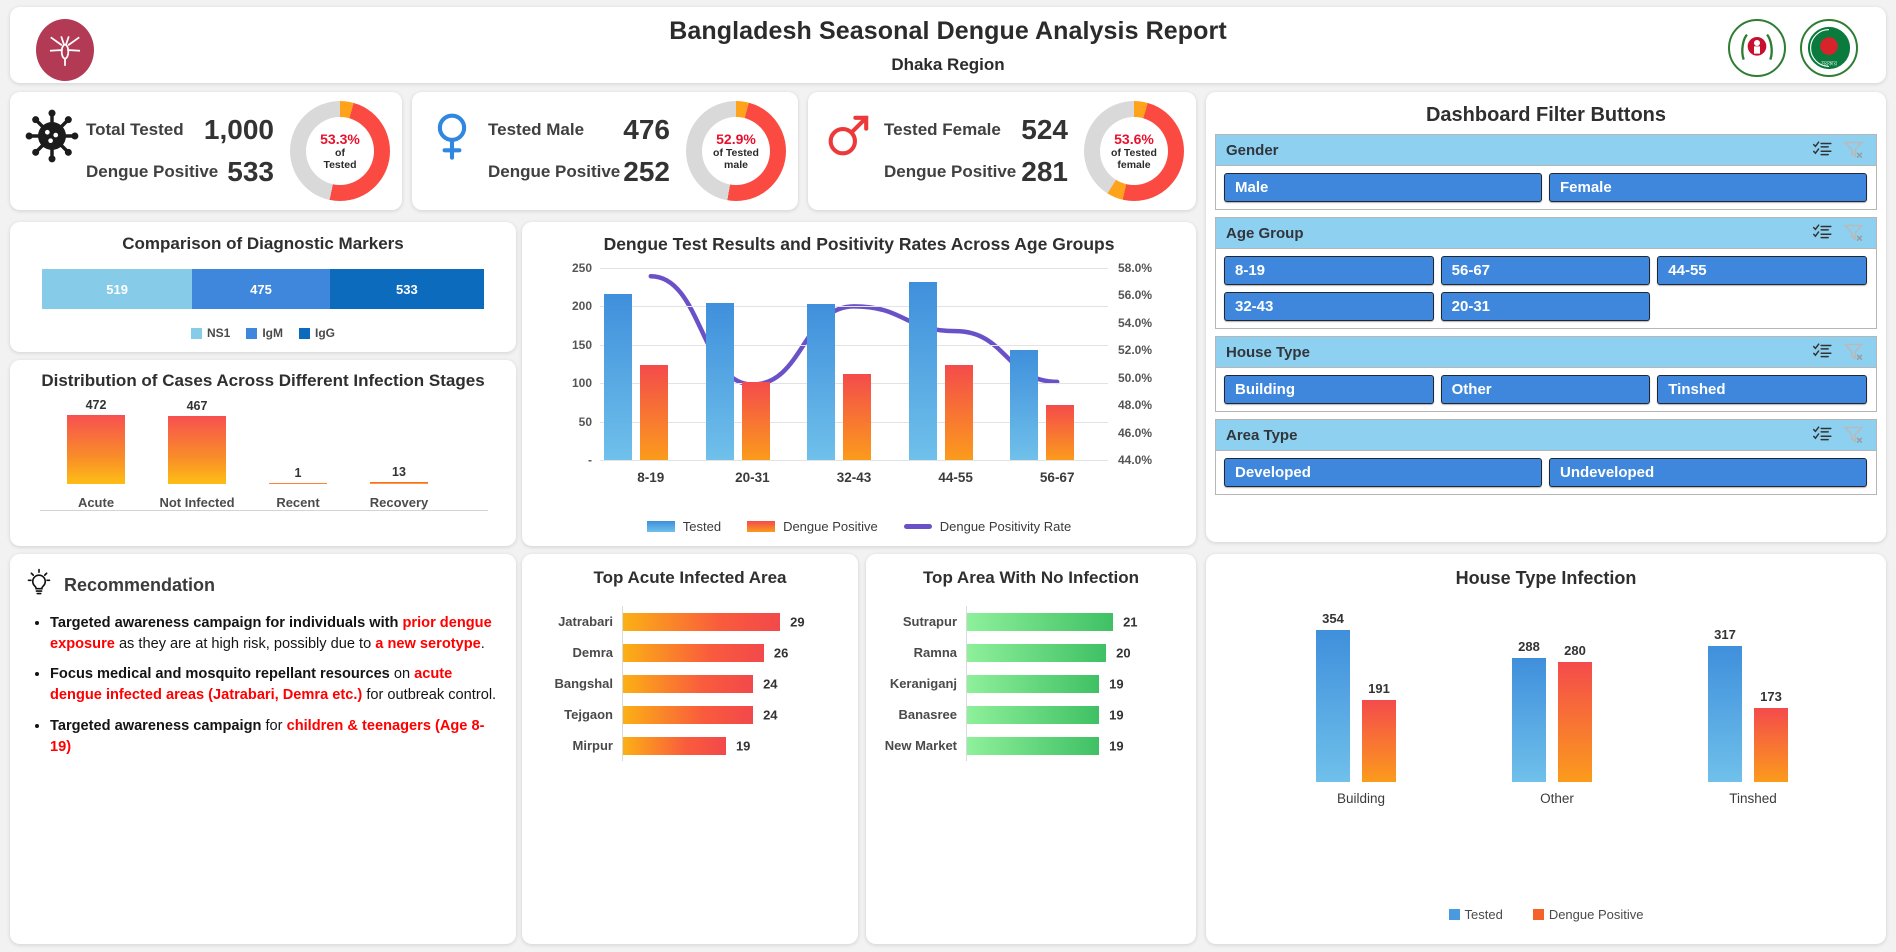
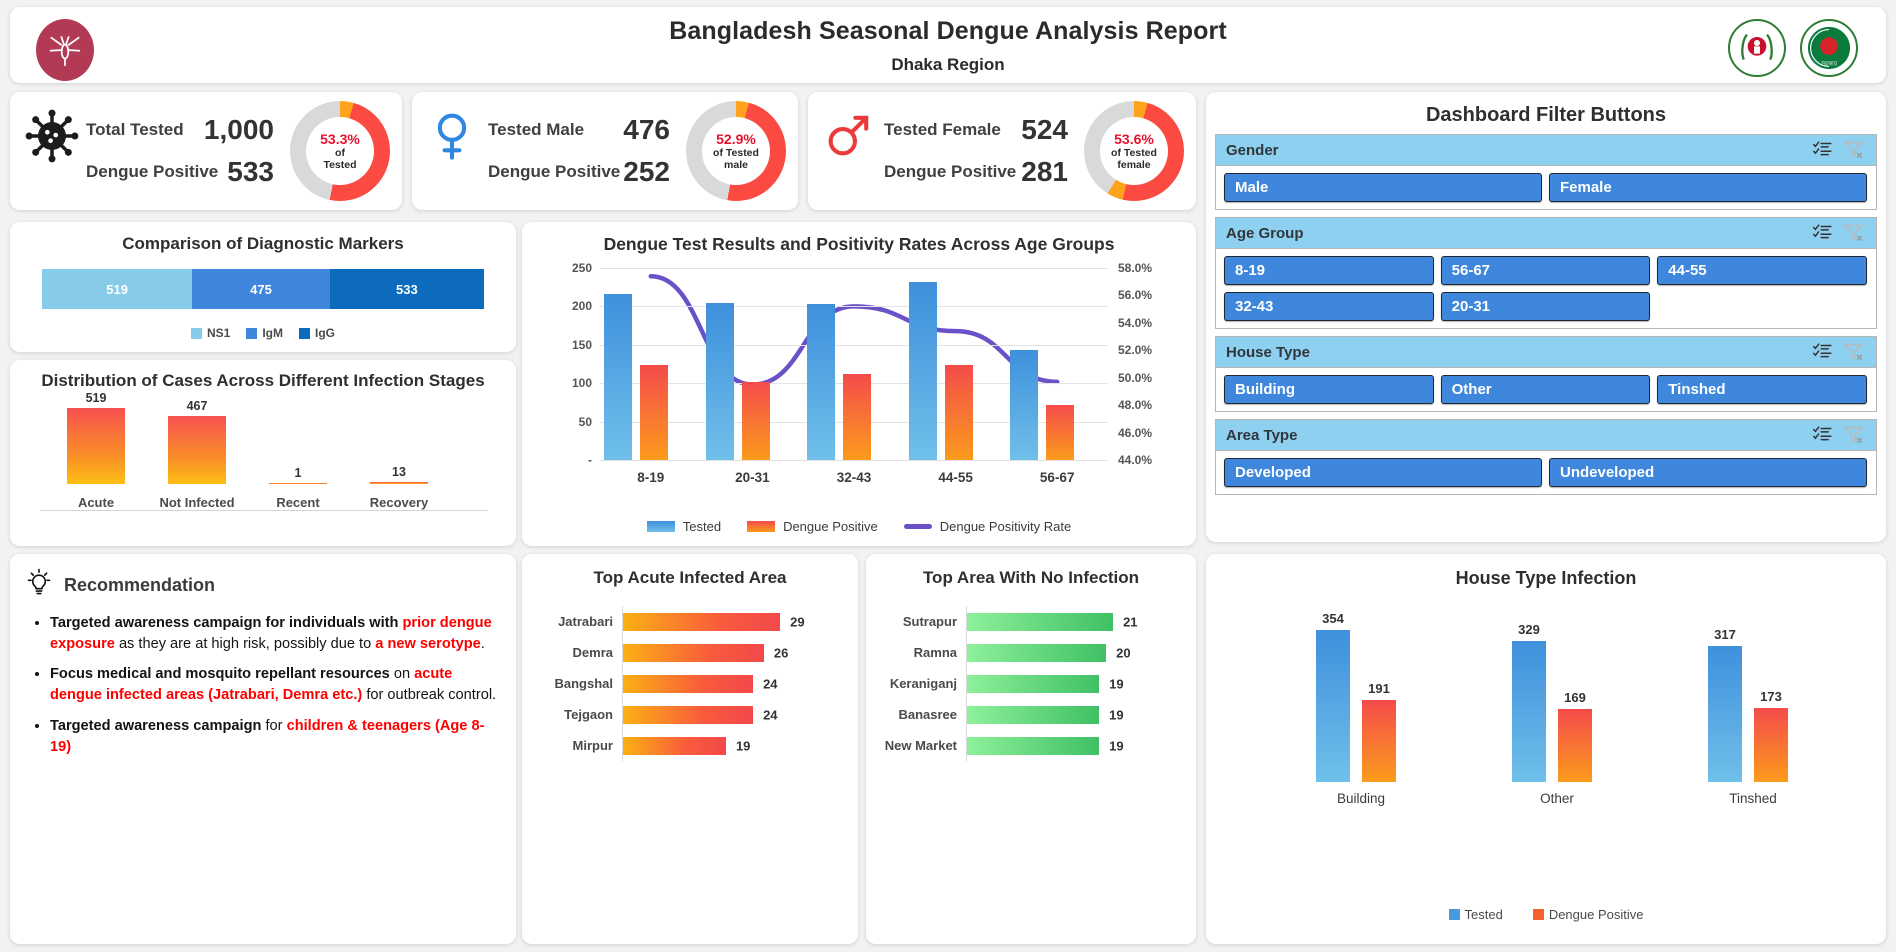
Distribution of Cases Across Different Infection Stages/Acute: 472 -> 519
House Type Infection/Tested/Other: 288 -> 329
House Type Infection/Dengue Positive/Other: 280 -> 169
